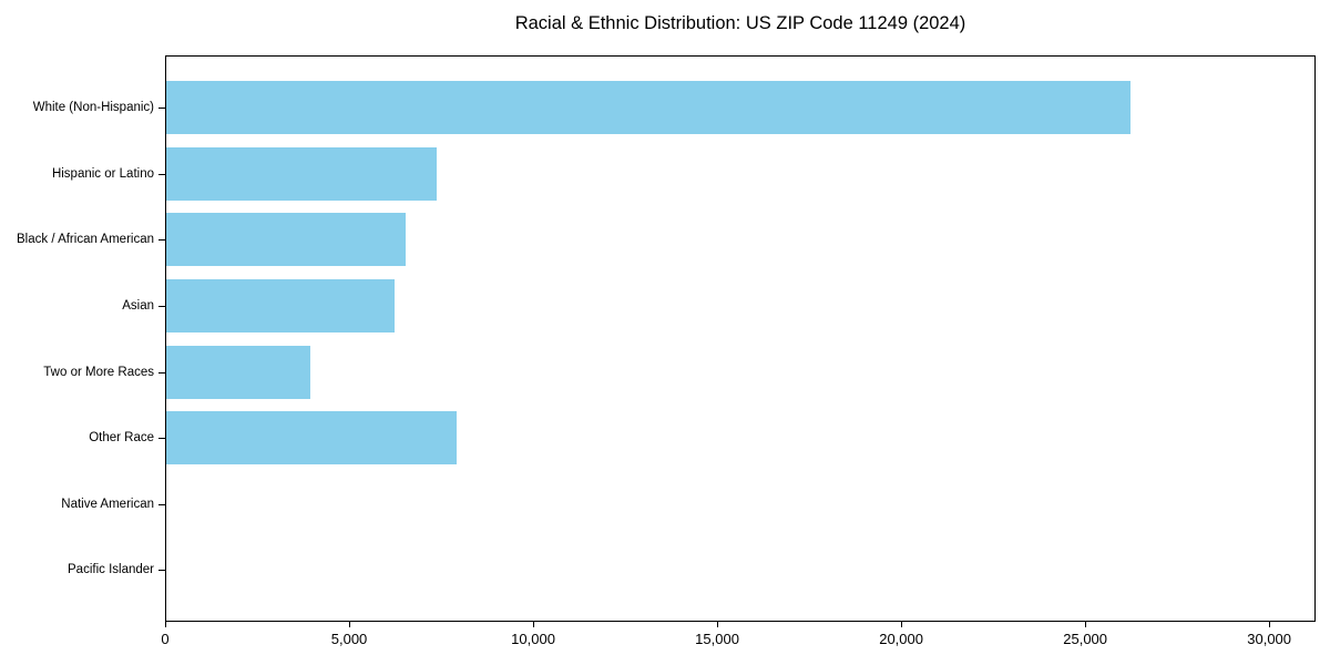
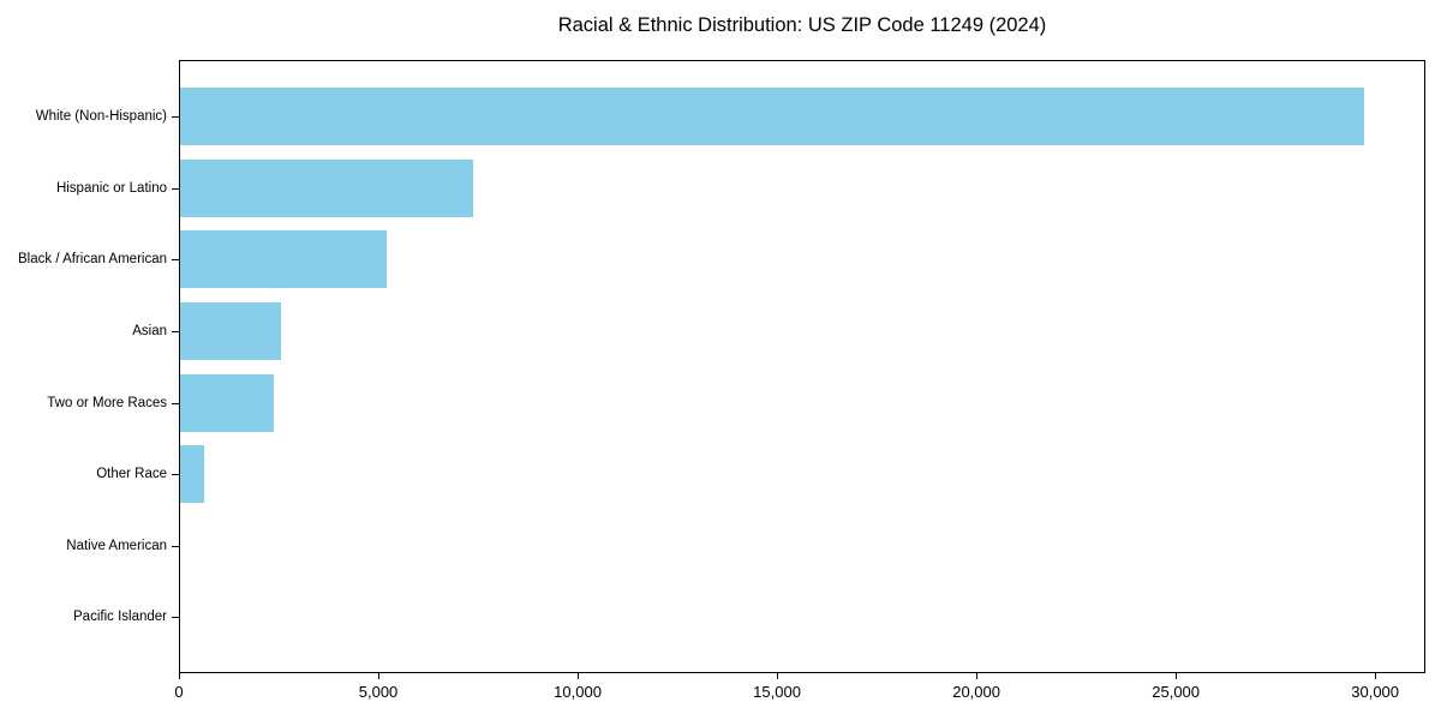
White (Non-Hispanic): 26200 -> 29700
Black / African American: 6500 -> 5200
Asian: 6200 -> 2500
Two or More Races: 3900 -> 2300
Other Race: 7900 -> 600
